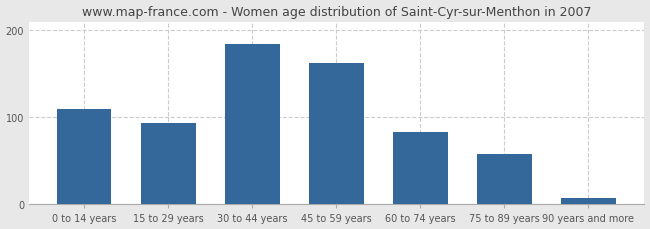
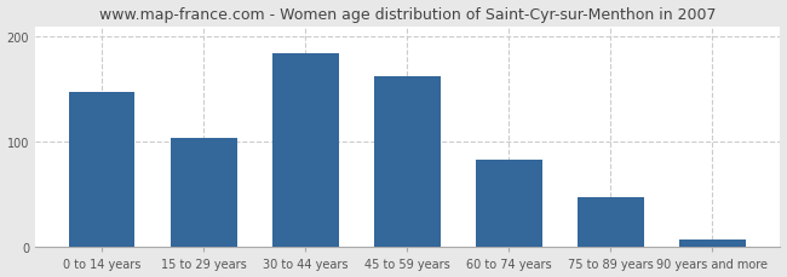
0 to 14 years: 110 -> 148
15 to 29 years: 94 -> 104
75 to 89 years: 58 -> 47
